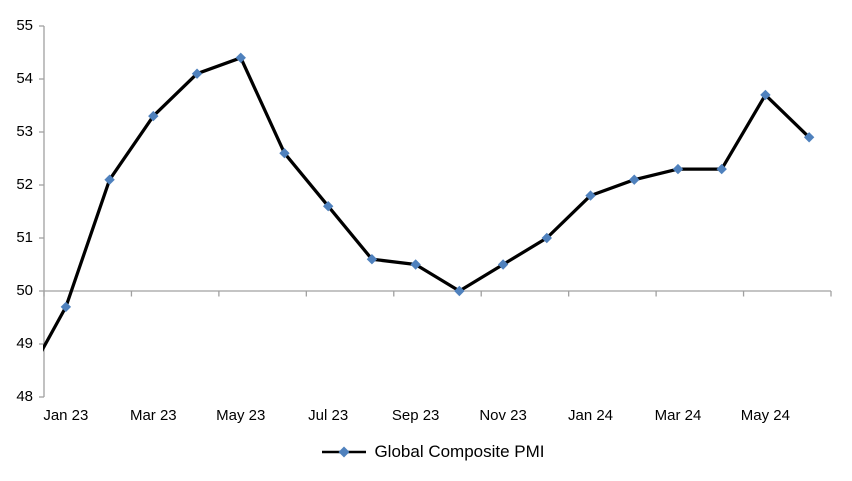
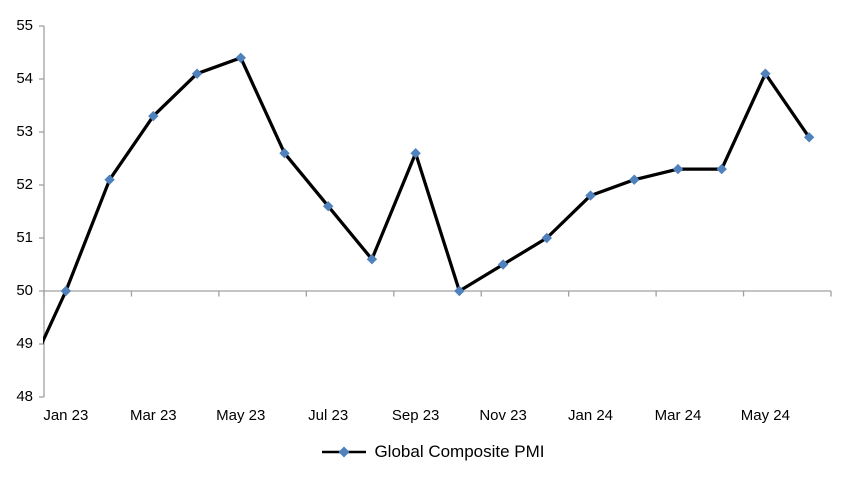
Jan 23: 49.7 -> 50.0
Sep 23: 50.5 -> 52.6
May 24: 53.7 -> 54.1
